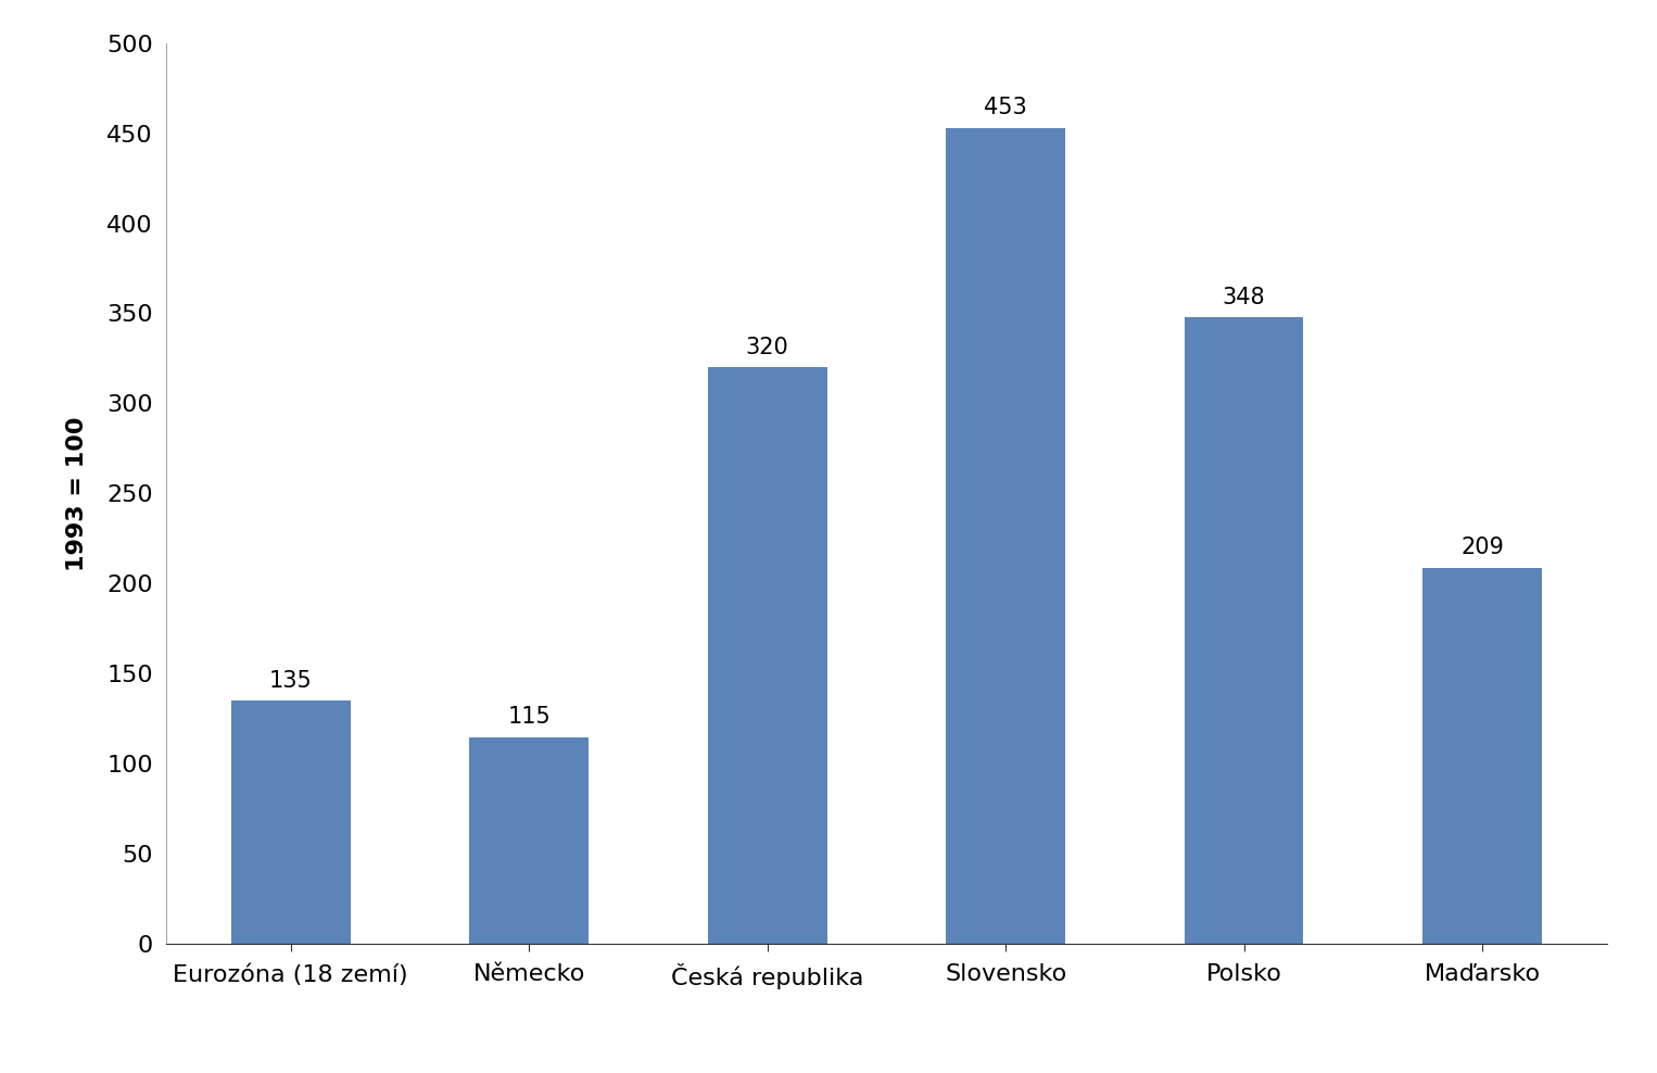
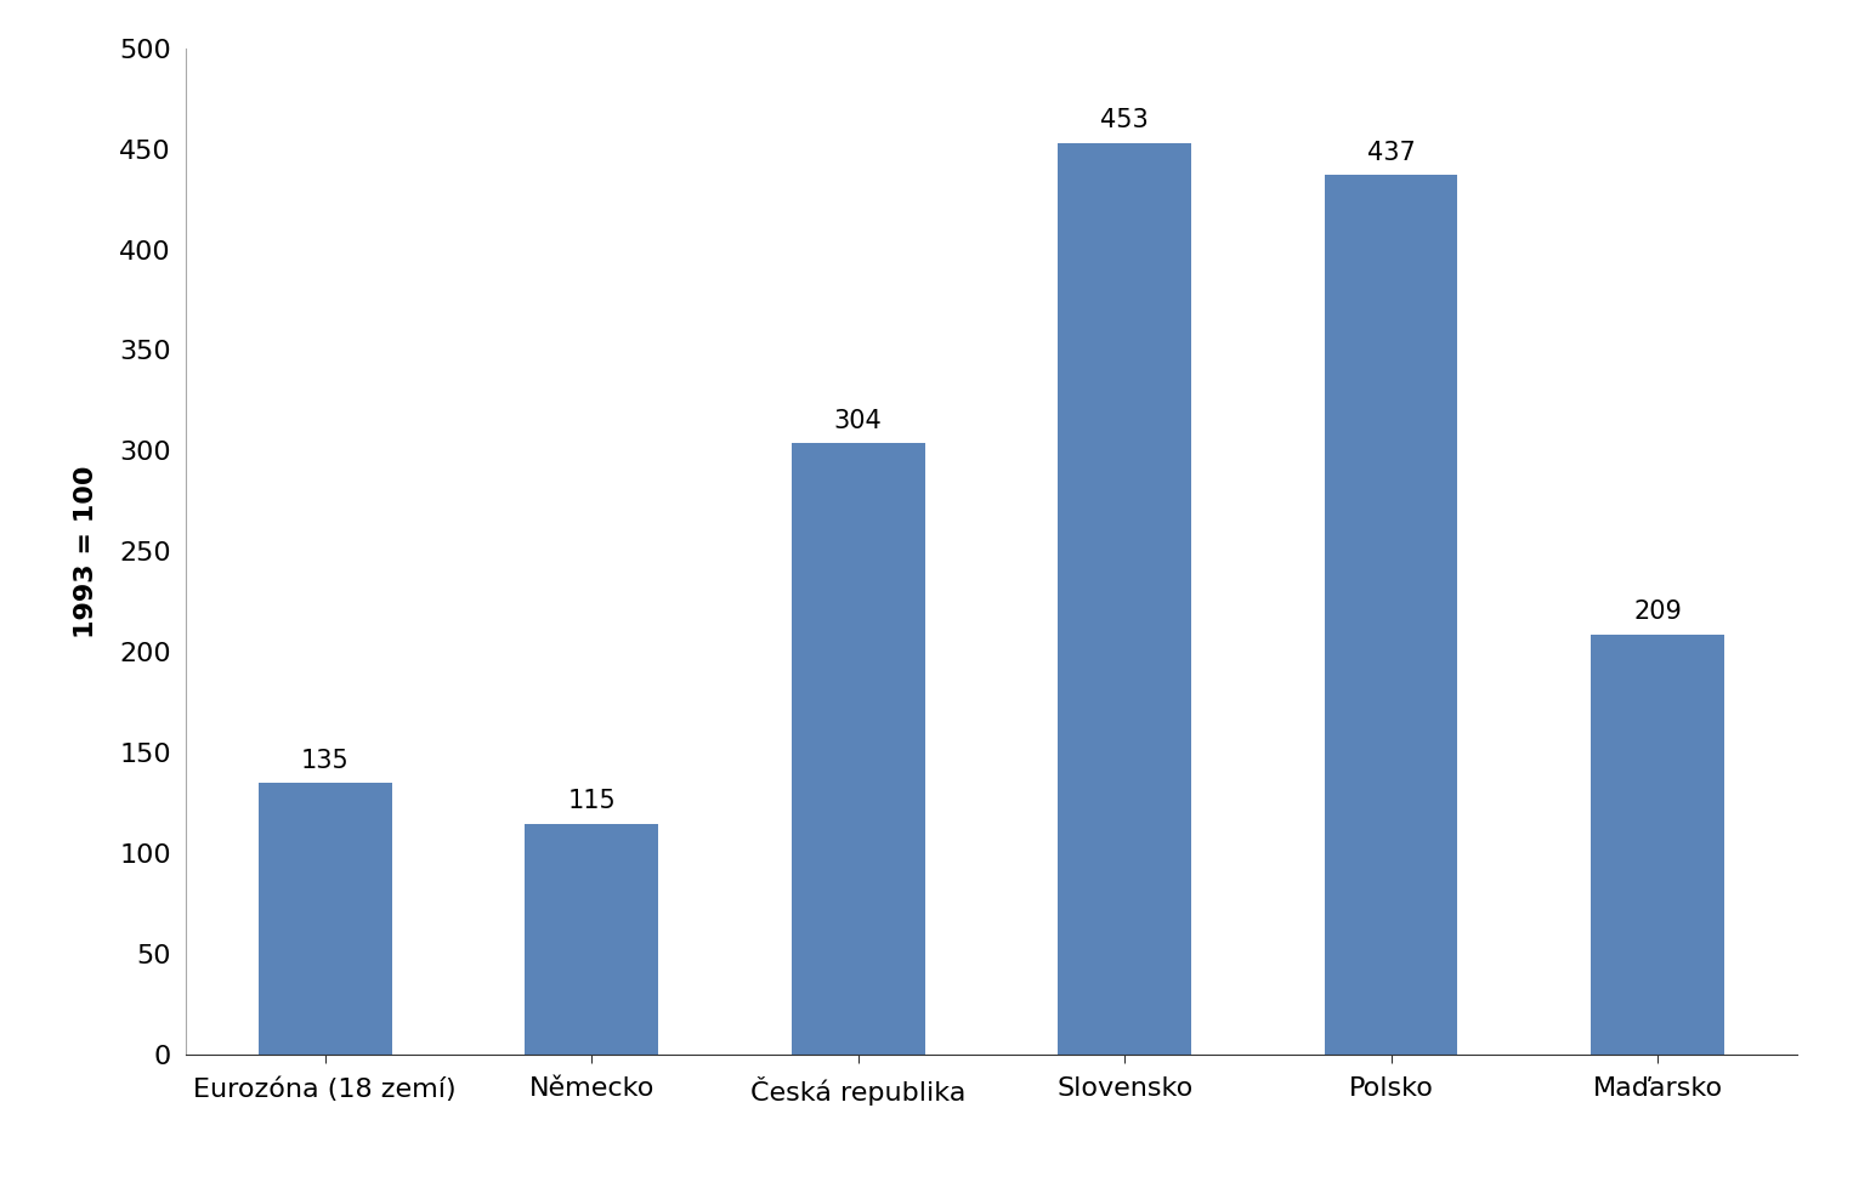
Česká republika: 320 -> 304
Polsko: 348 -> 437
